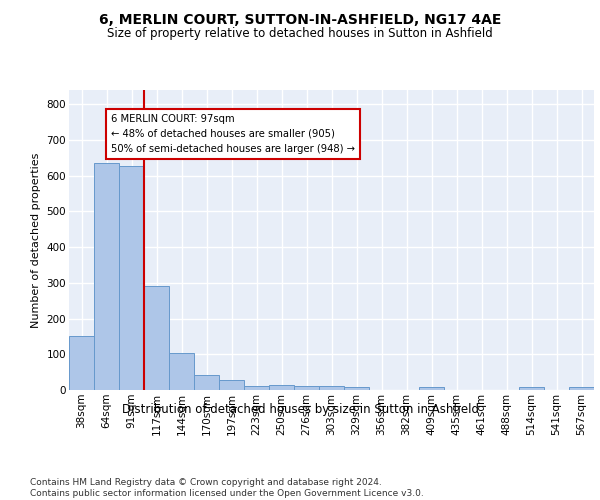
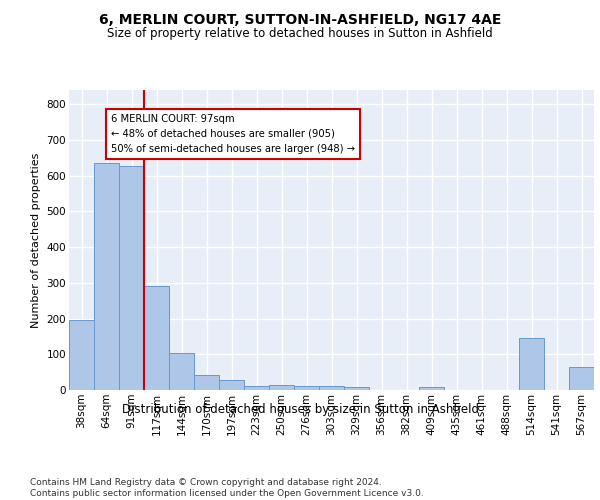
38sqm: 150 -> 195
514sqm: 8 -> 145
567sqm: 8 -> 65
